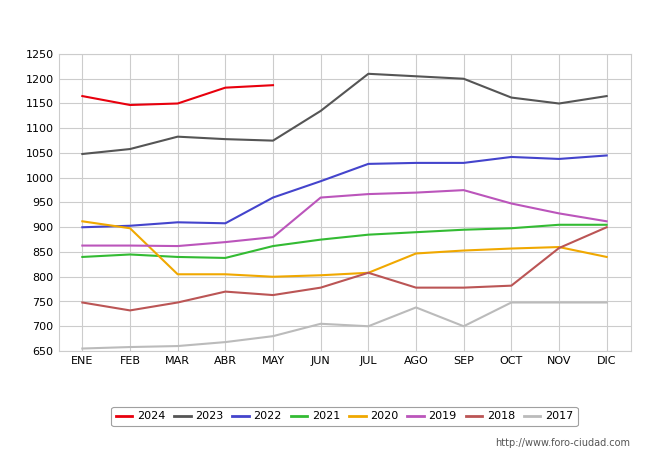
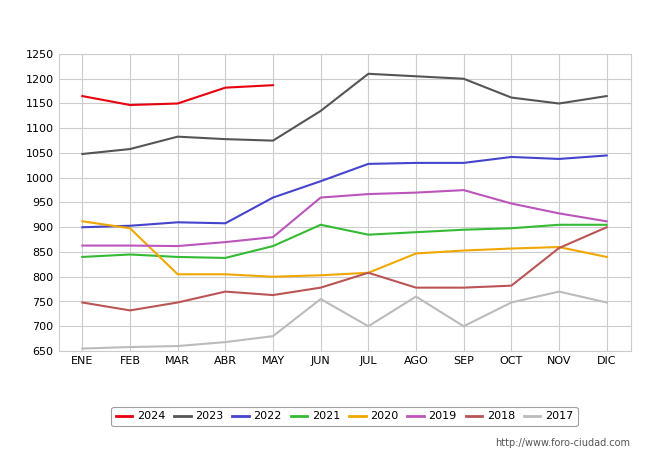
2021/JUN: 875 -> 905
2017/JUN: 705 -> 755
2017/AGO: 738 -> 760
2017/NOV: 748 -> 770
